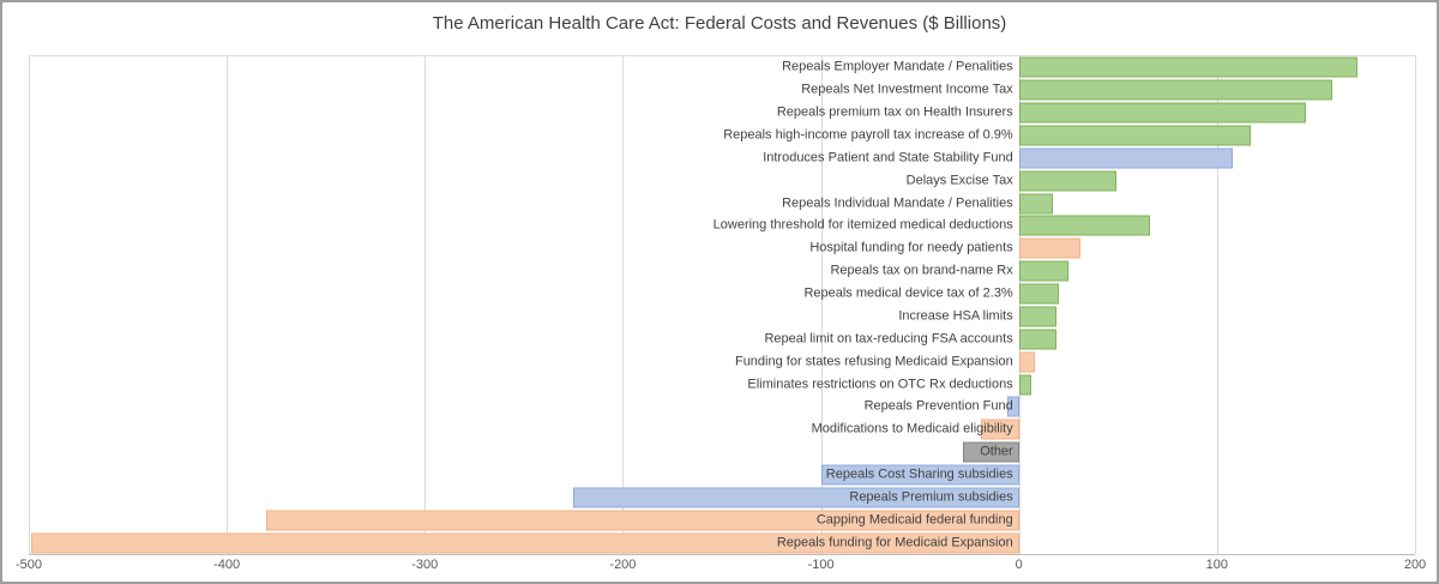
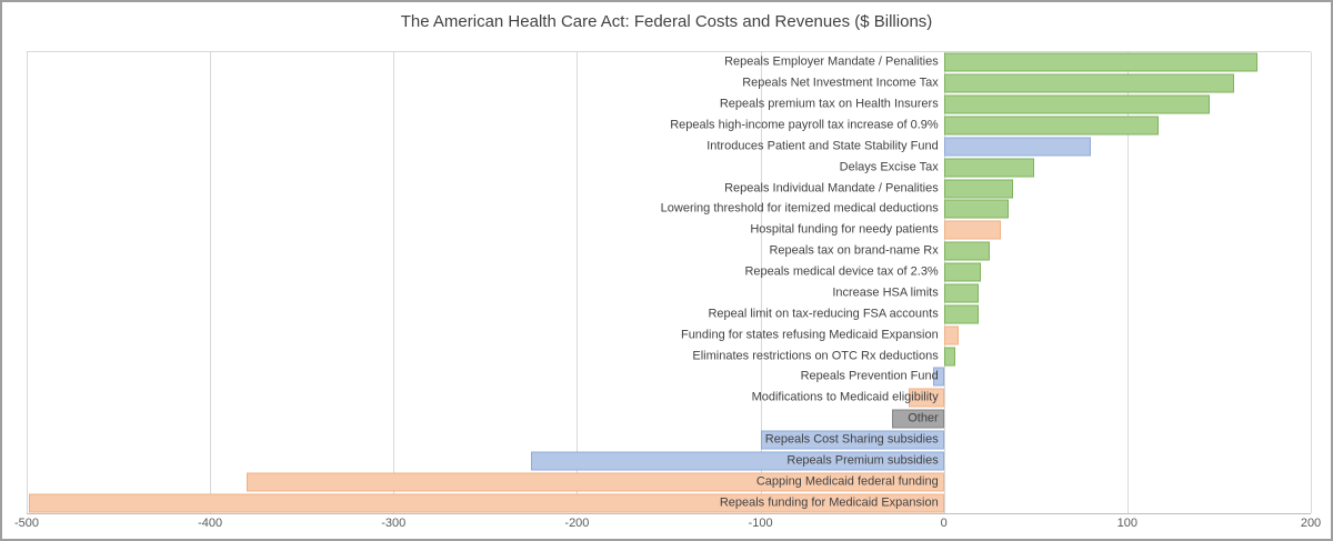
Introduces Patient and State Stability Fund: 108 -> 80
Repeals Individual Mandate / Penalities: 17 -> 38
Lowering threshold for itemized medical deductions: 66 -> 35
